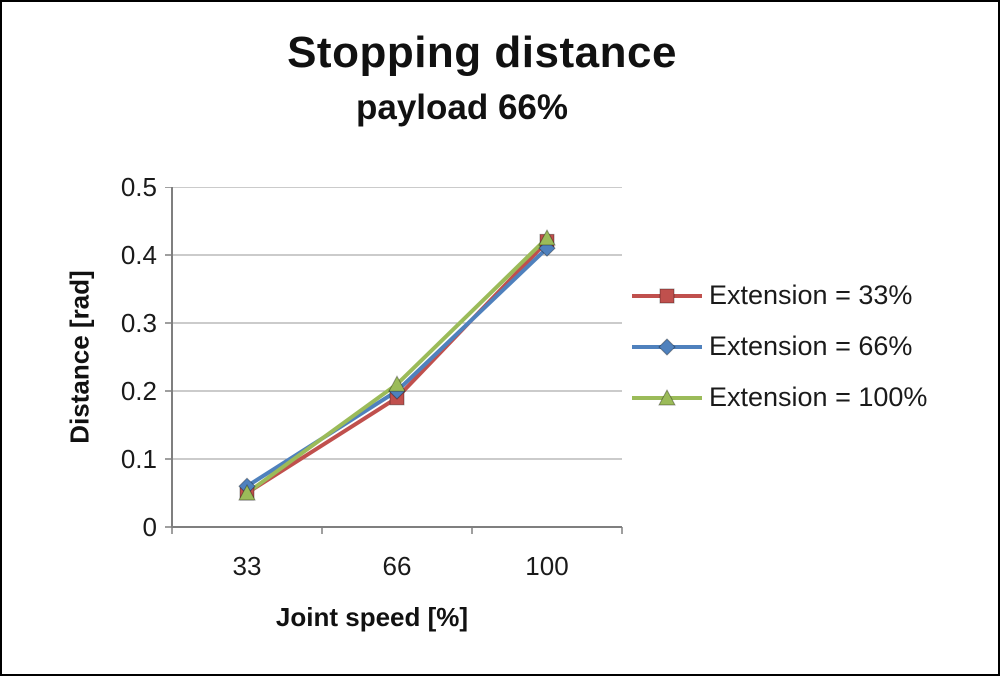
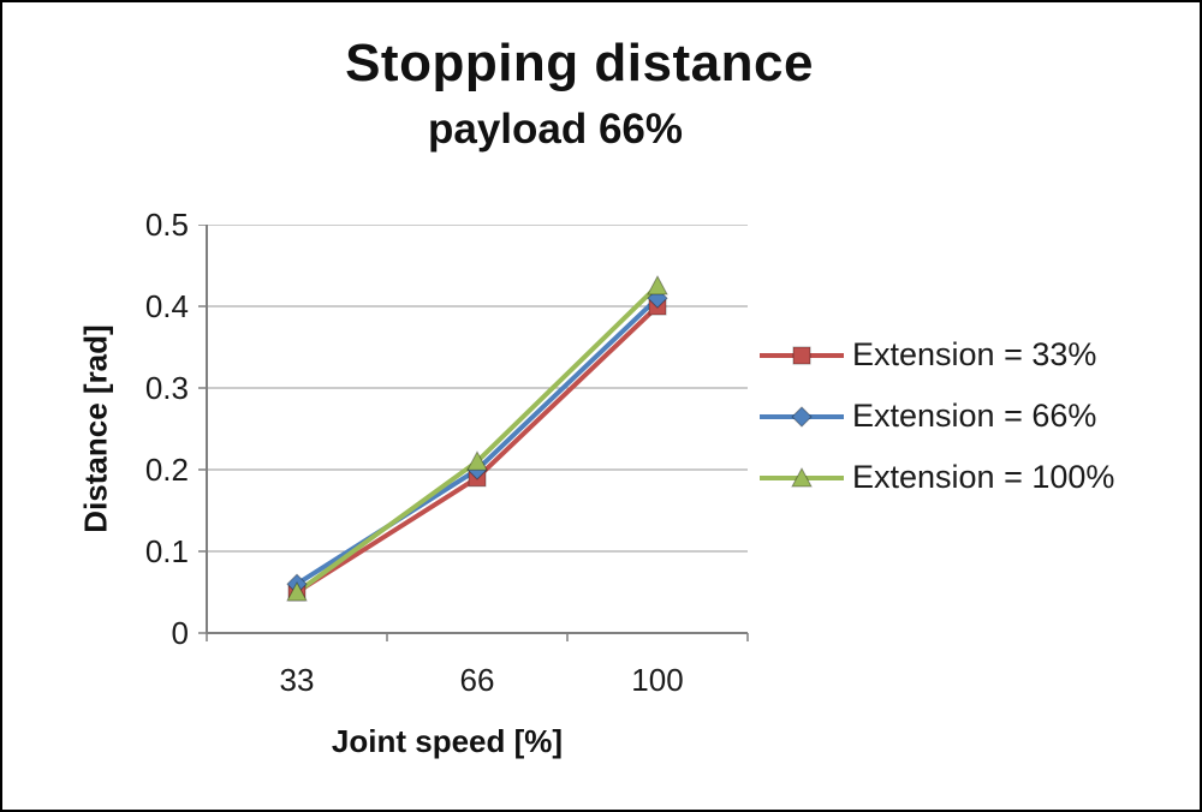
Extension = 33%/100: 0.42 -> 0.40
